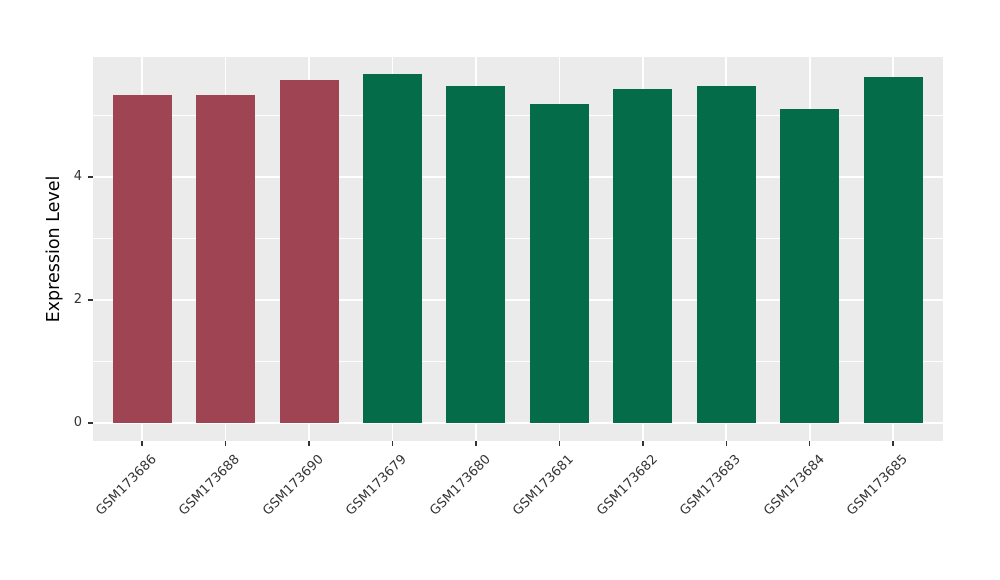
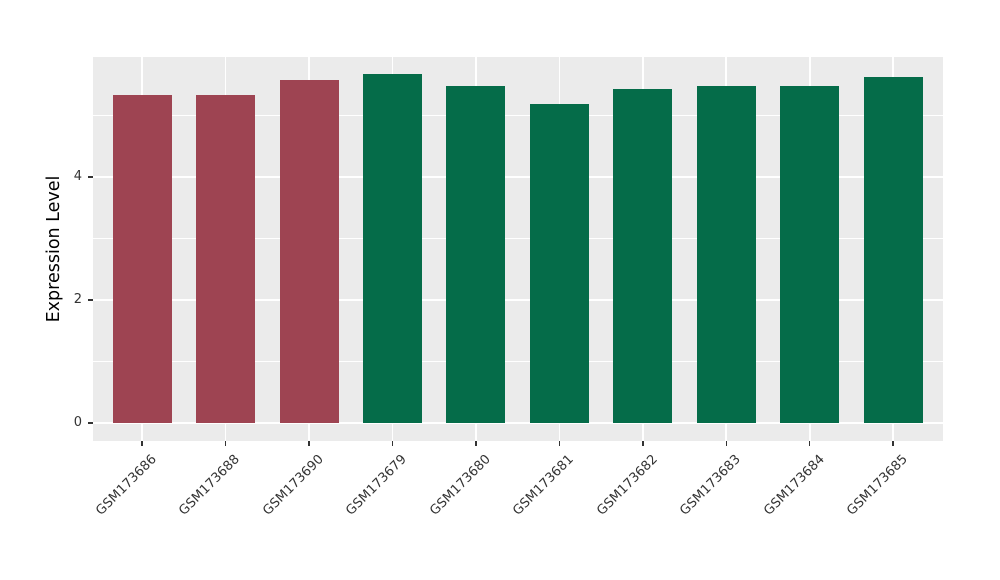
GSM173684: 5.1 -> 5.5
